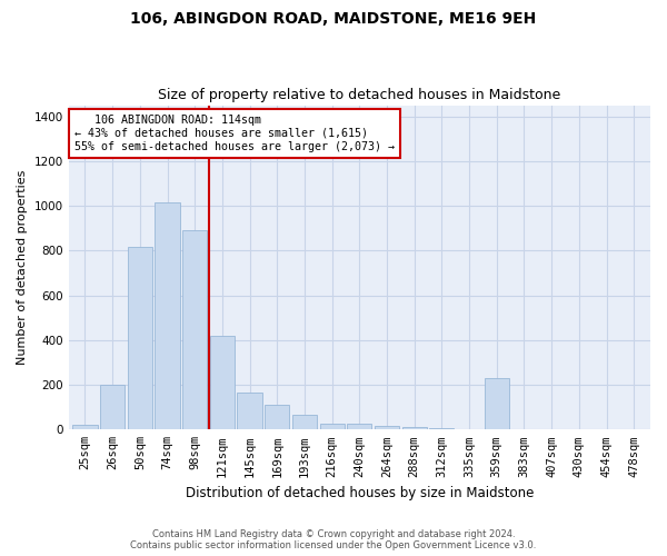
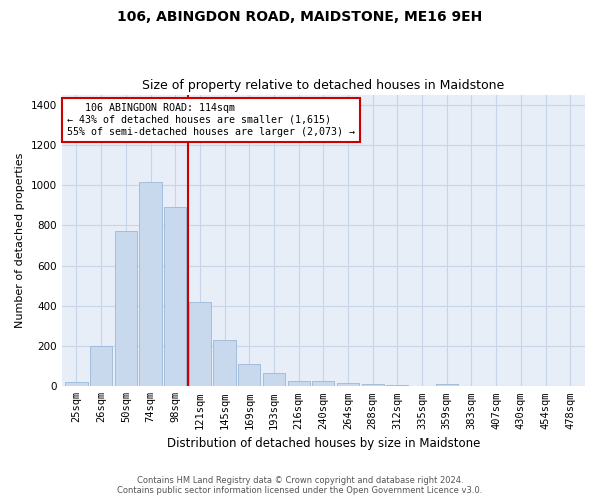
50sqm: 815 -> 770
145sqm: 165 -> 230
359sqm: 230 -> 10
